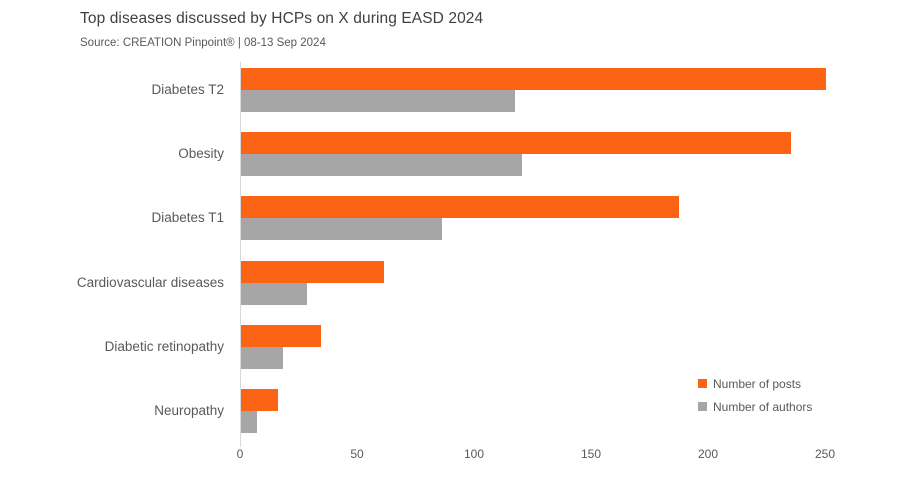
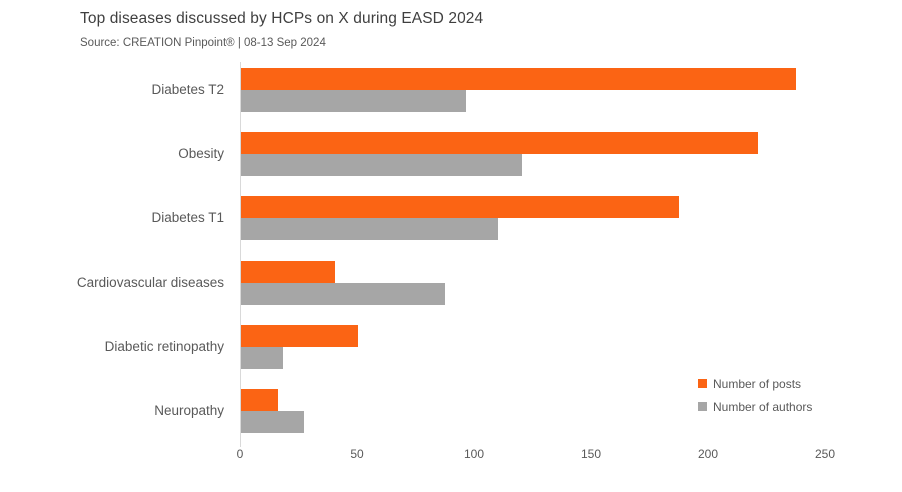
Number of posts/Diabetes T2: 250 -> 237
Number of authors/Diabetes T2: 117 -> 96
Number of posts/Obesity: 235 -> 221
Number of authors/Diabetes T1: 86 -> 110
Number of posts/Cardiovascular diseases: 61 -> 40
Number of authors/Cardiovascular diseases: 28 -> 87
Number of posts/Diabetic retinopathy: 34 -> 50
Number of authors/Neuropathy: 7 -> 27
